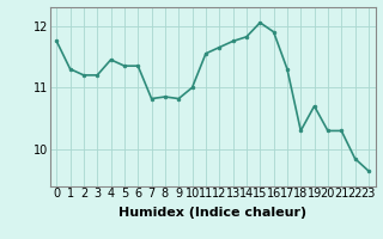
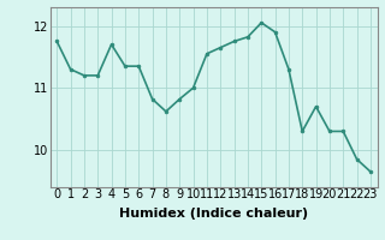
4: 11.45 -> 11.70
8: 10.85 -> 10.62
